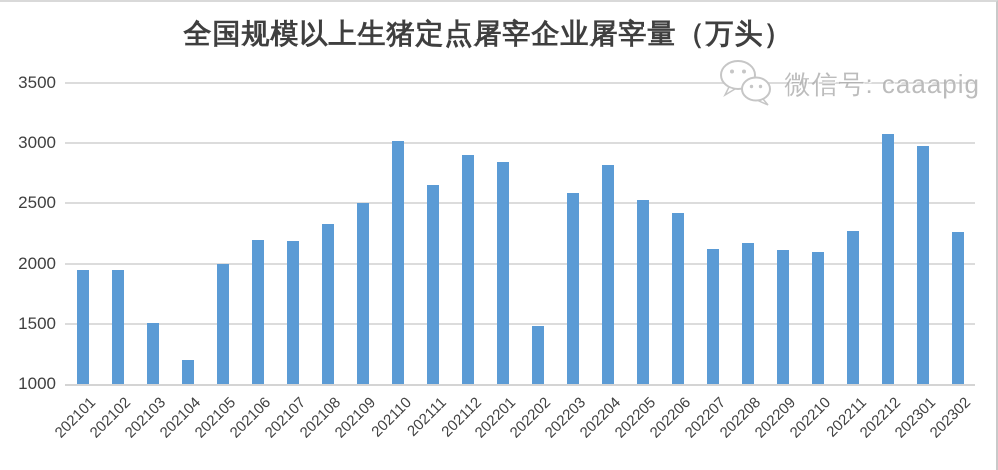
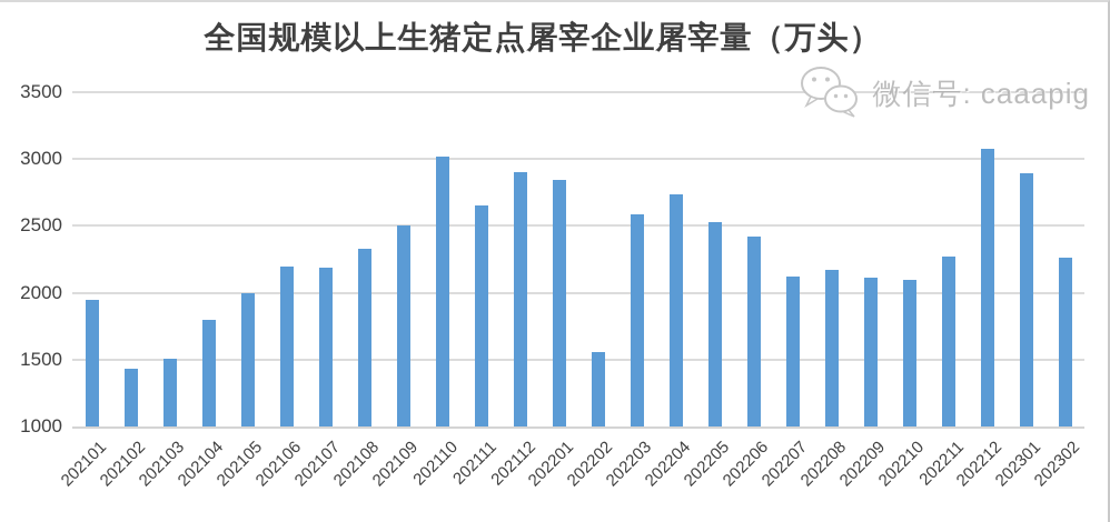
202102: 1950 -> 1430
202104: 1200 -> 1800
202202: 1480 -> 1560
202204: 2820 -> 2740
202301: 2980 -> 2900
